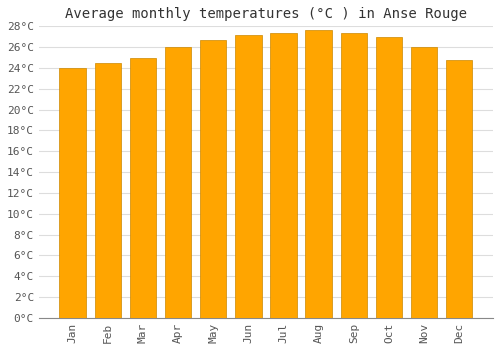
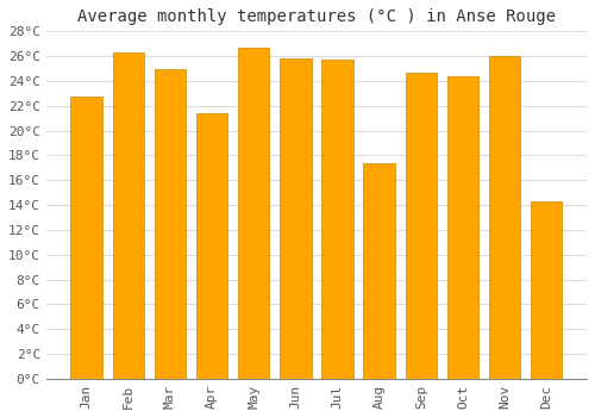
Jan: 24.0°C -> 22.7°C
Feb: 24.5°C -> 26.3°C
Apr: 26.0°C -> 21.4°C
Jun: 27.2°C -> 25.8°C
Jul: 27.4°C -> 25.7°C
Aug: 27.6°C -> 17.4°C
Sep: 27.4°C -> 24.7°C
Oct: 27.0°C -> 24.4°C
Dec: 24.8°C -> 14.3°C
